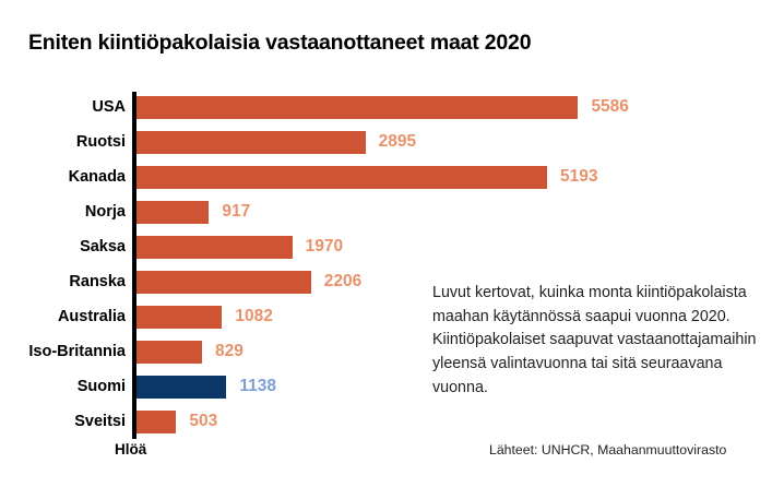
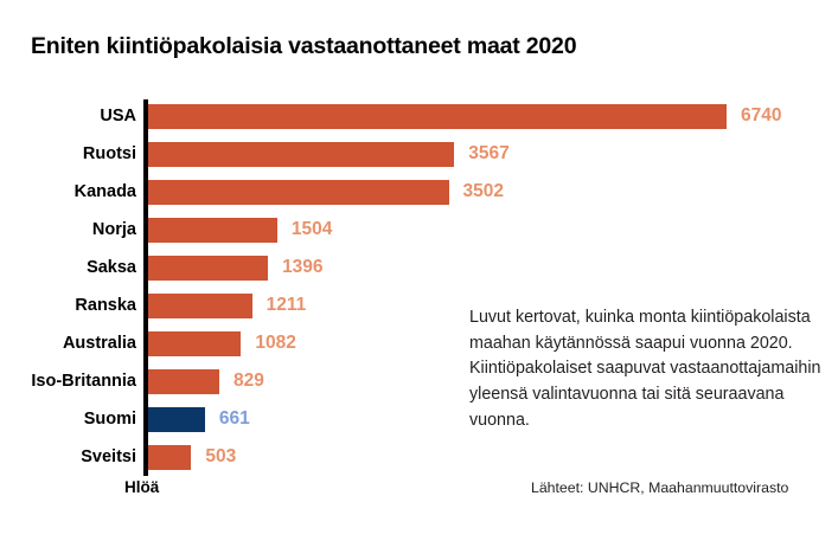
USA: 5586 -> 6740
Ruotsi: 2895 -> 3567
Kanada: 5193 -> 3502
Norja: 917 -> 1504
Saksa: 1970 -> 1396
Ranska: 2206 -> 1211
Suomi: 1138 -> 661
